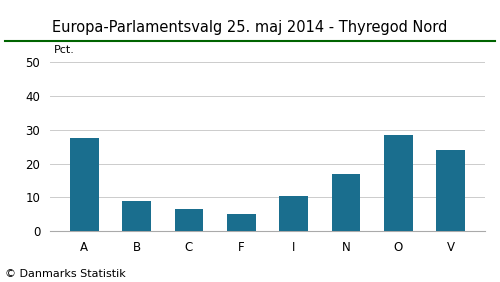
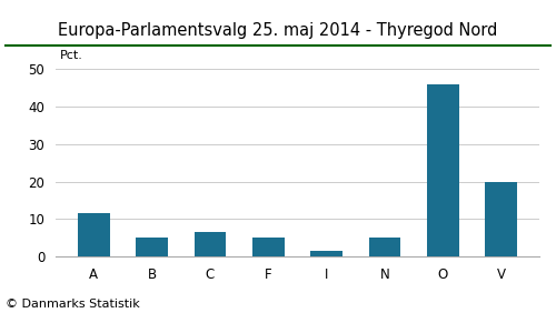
A: 27.5 -> 11.5
B: 9.0 -> 5.0
I: 10.5 -> 1.5
N: 17.0 -> 5.0
O: 28.5 -> 46.0
V: 24.0 -> 20.0
